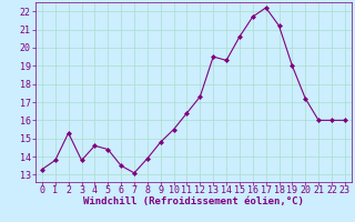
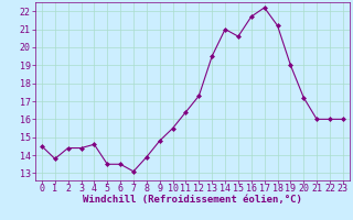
0: 13.3 -> 14.5
2: 15.3 -> 14.4
3: 13.8 -> 14.4
5: 14.4 -> 13.5
14: 19.3 -> 21.0
